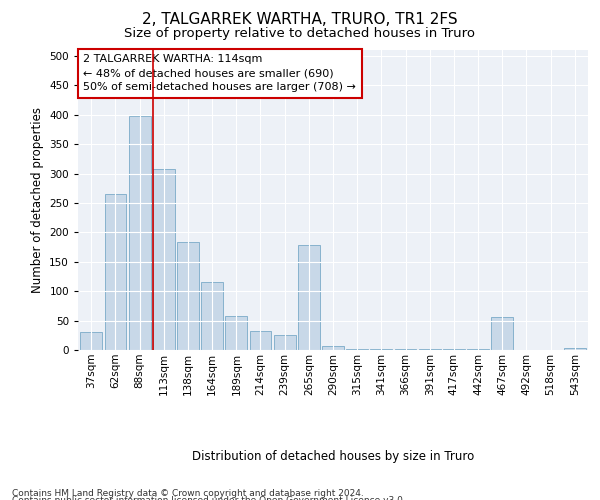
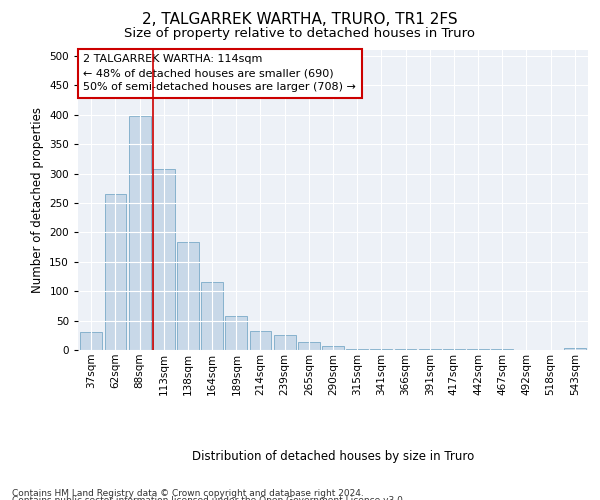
265sqm: 178 -> 13
467sqm: 56 -> 1
